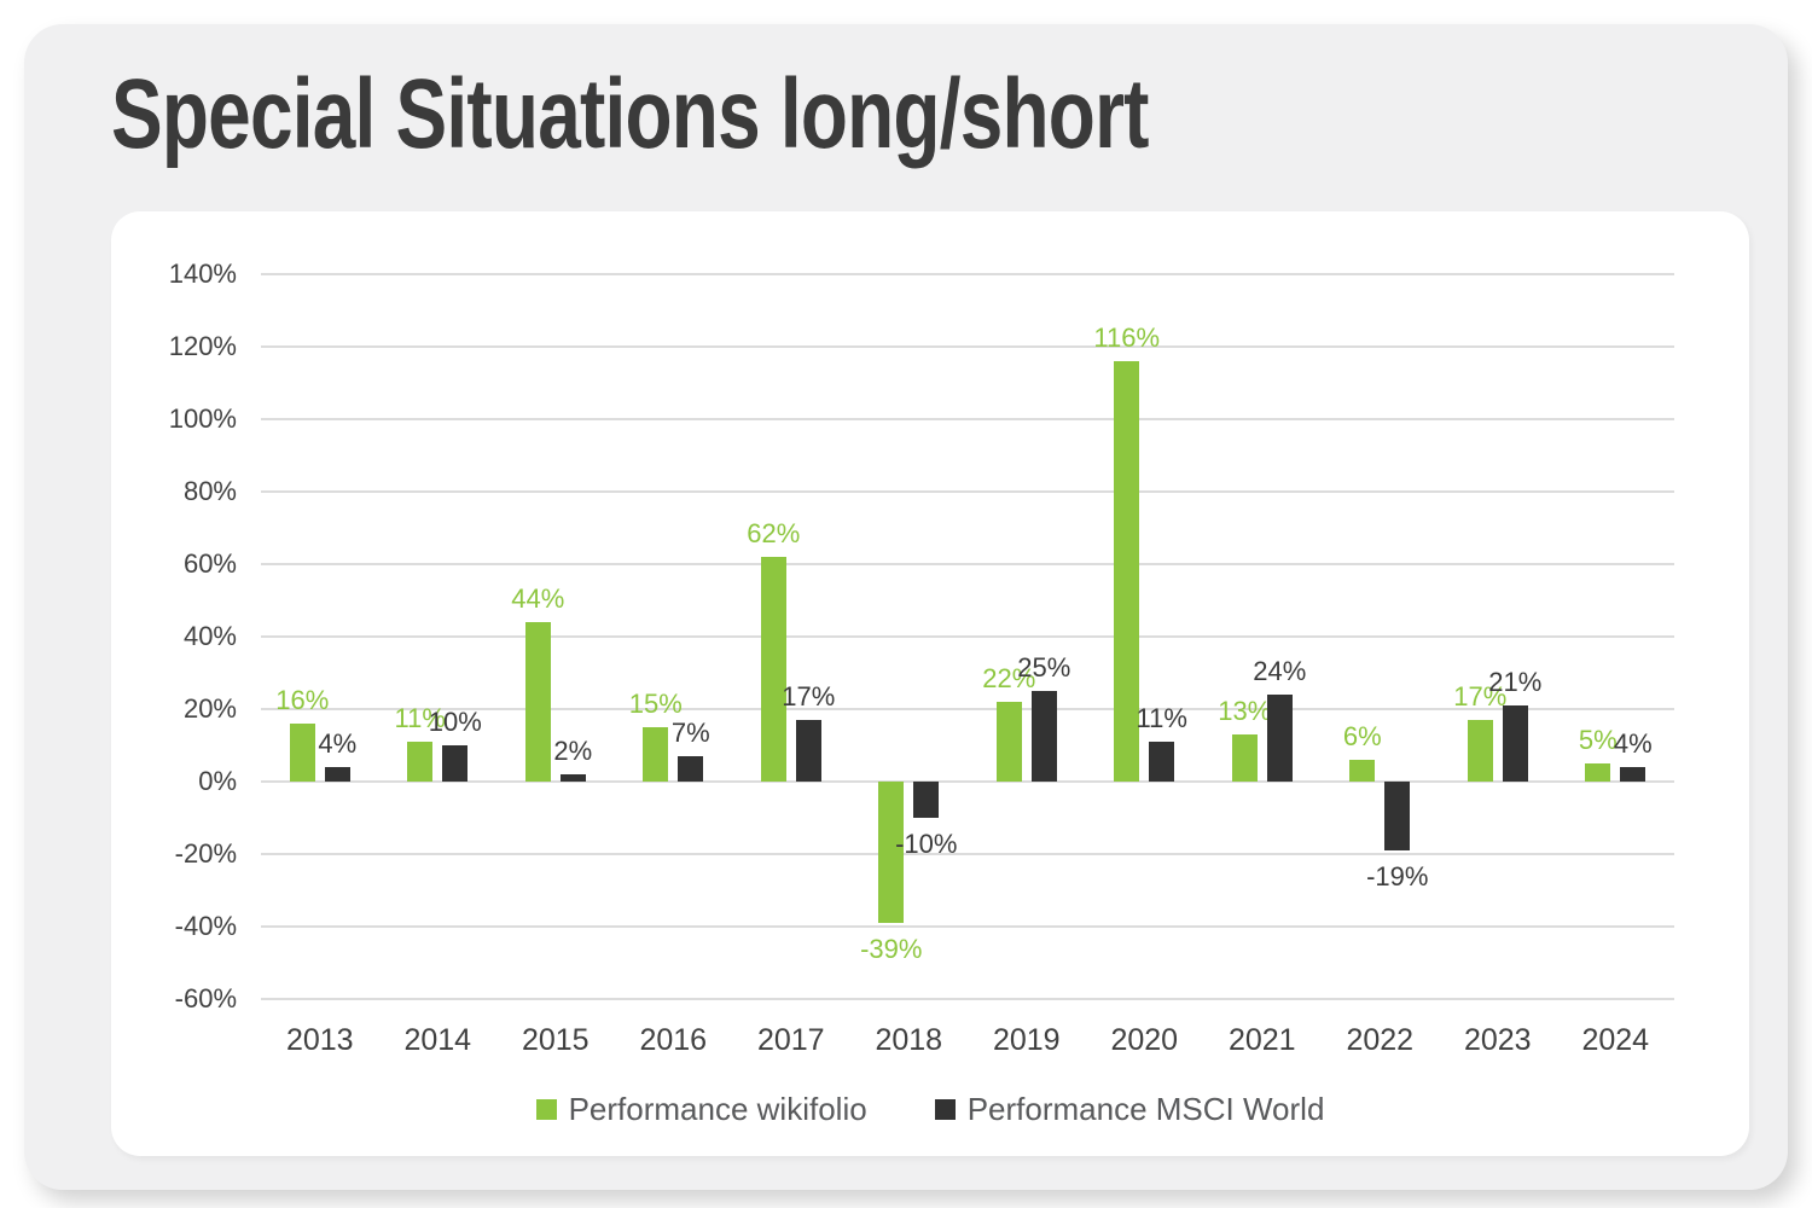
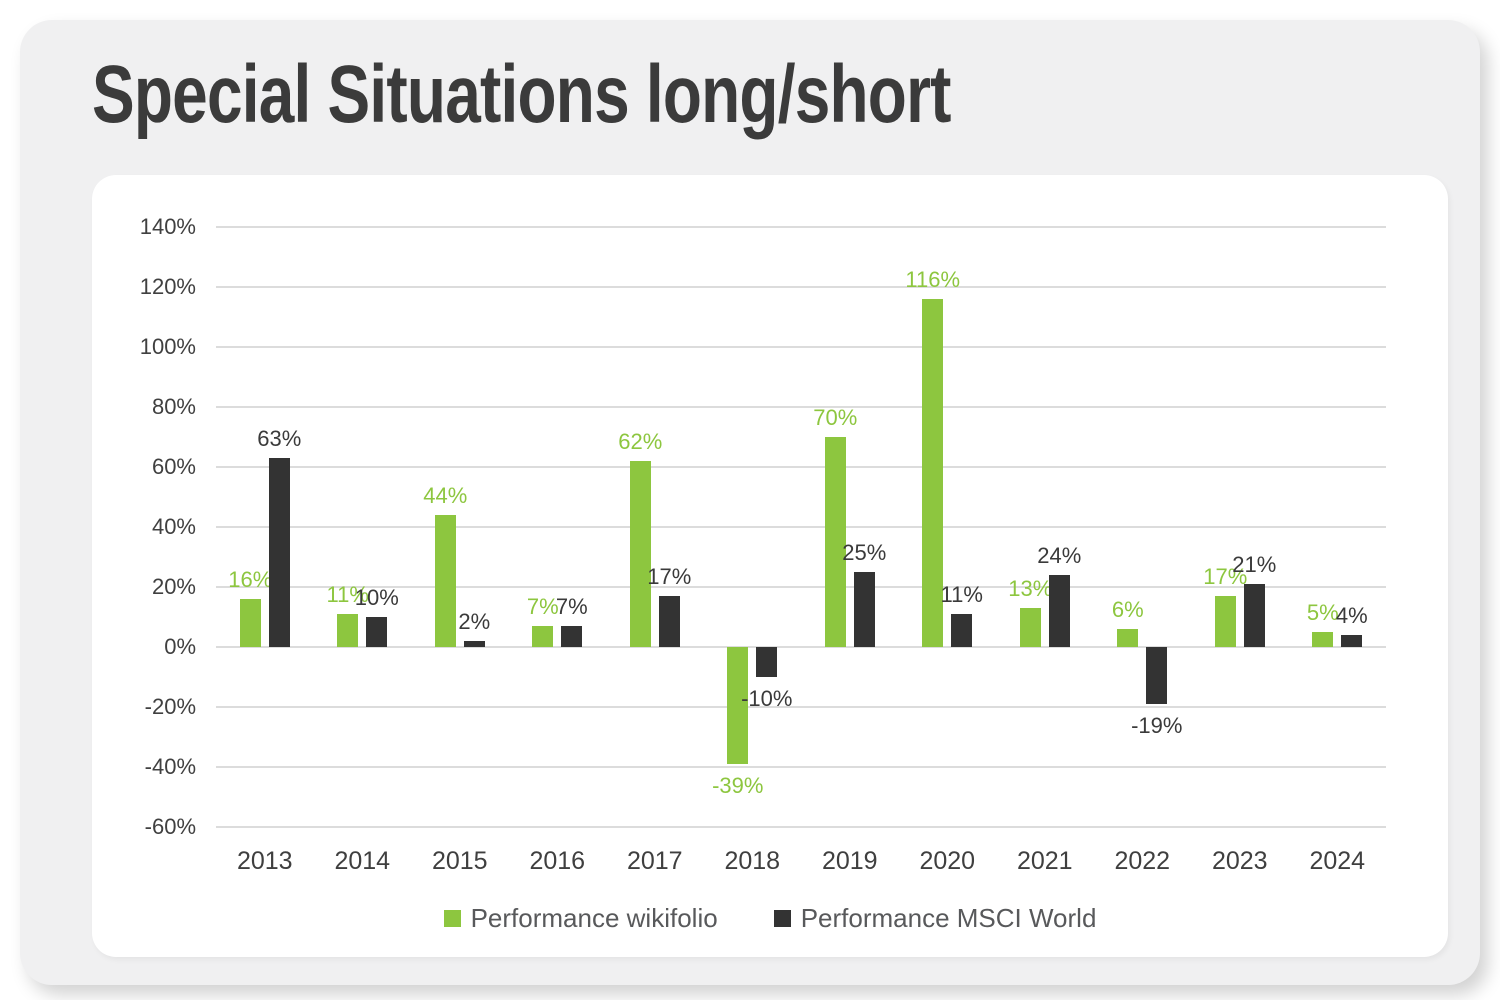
Performance MSCI World/2013: 4% -> 63%
Performance wikifolio/2016: 15% -> 7%
Performance wikifolio/2019: 22% -> 70%
